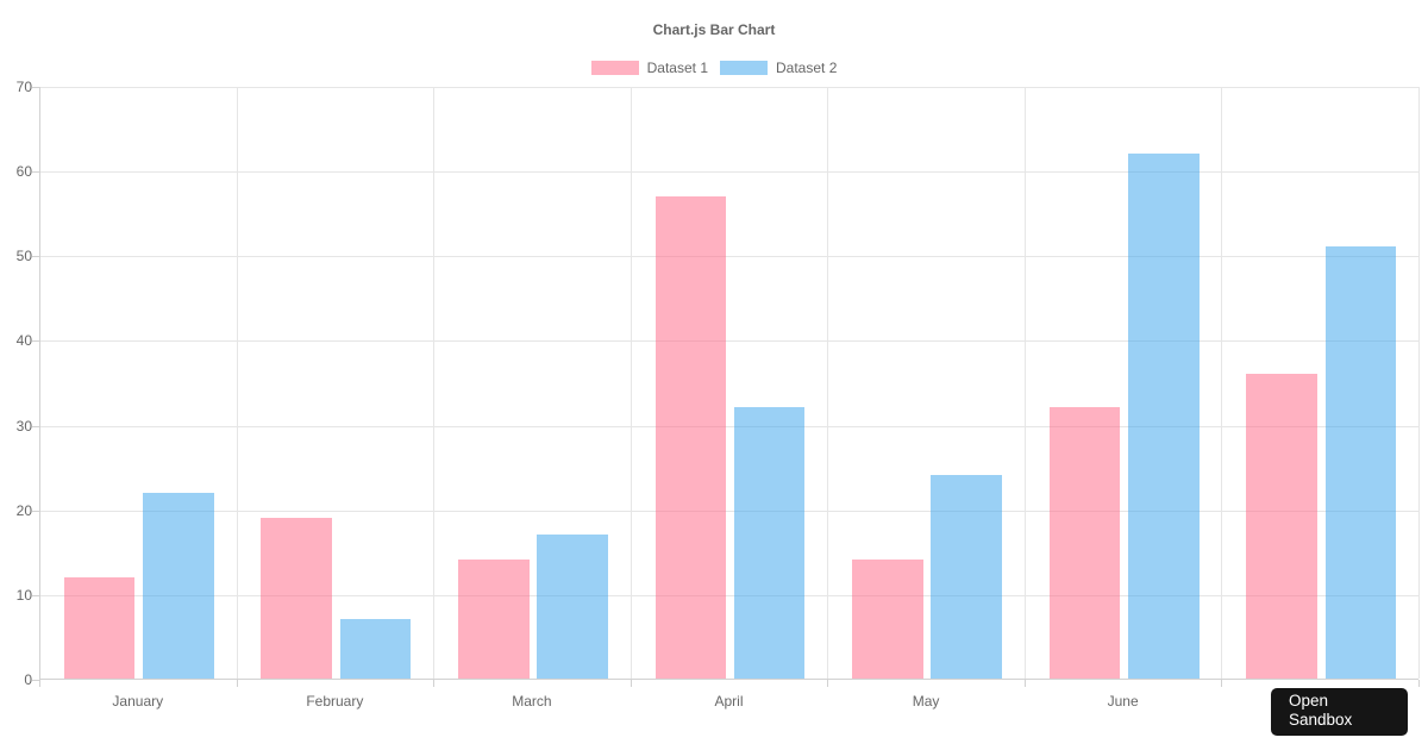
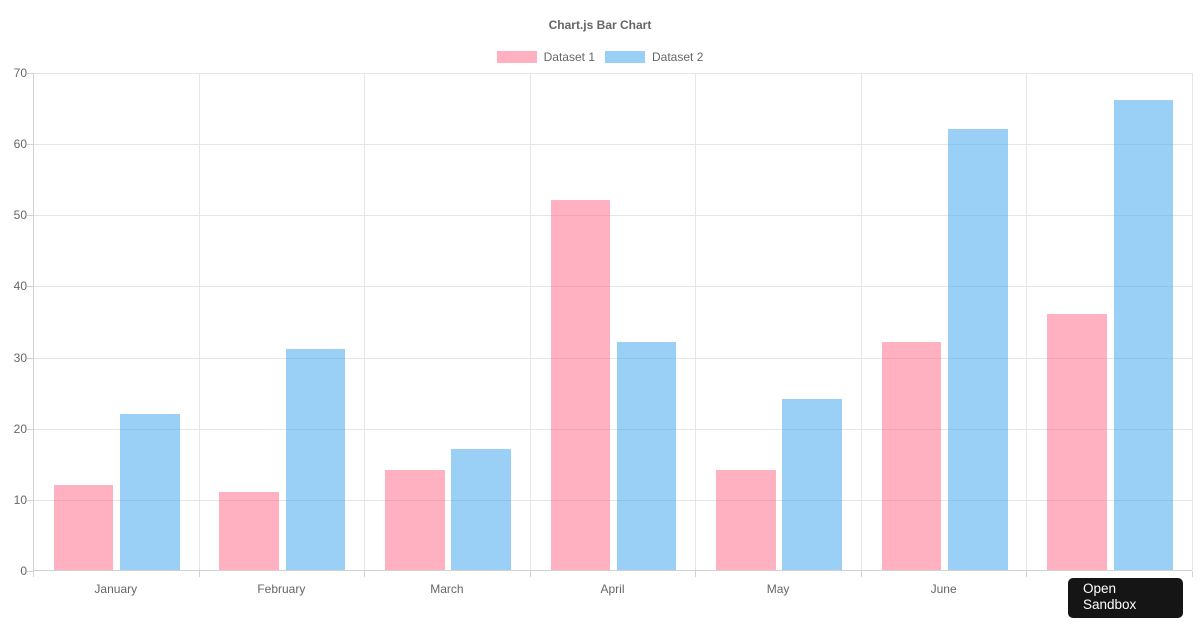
Dataset 1/February: 19 -> 11
Dataset 2/February: 7 -> 31
Dataset 1/April: 57 -> 52
Dataset 2/July: 51 -> 66
